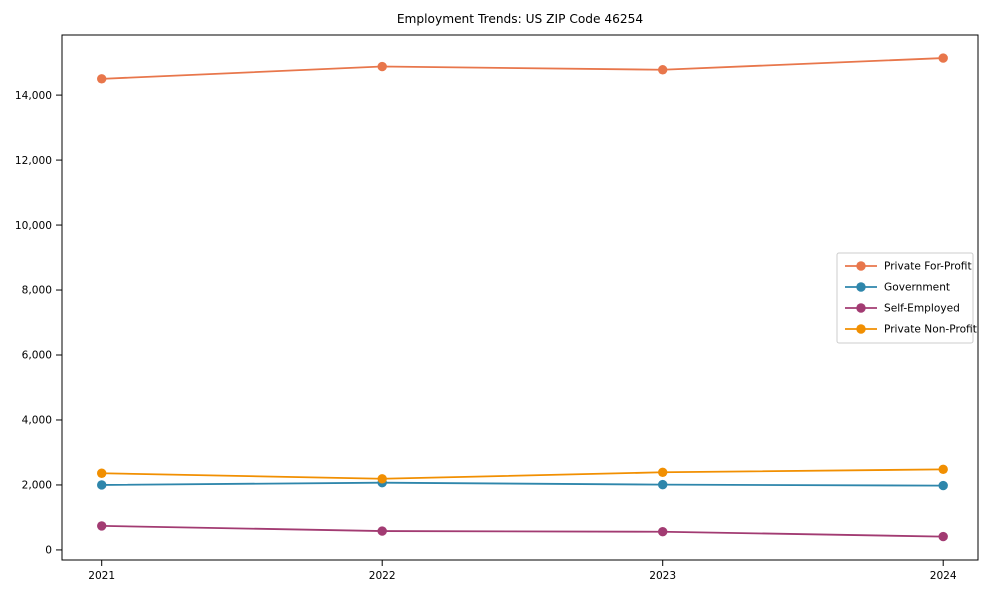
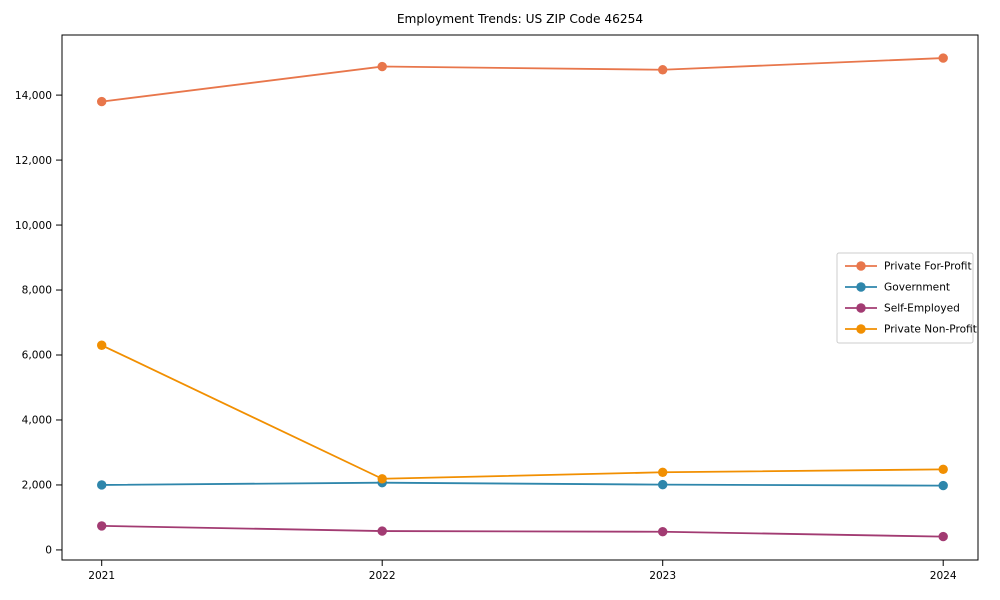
Private For-Profit/2021: 14500 -> 13800
Private Non-Profit/2021: 2400 -> 6300
